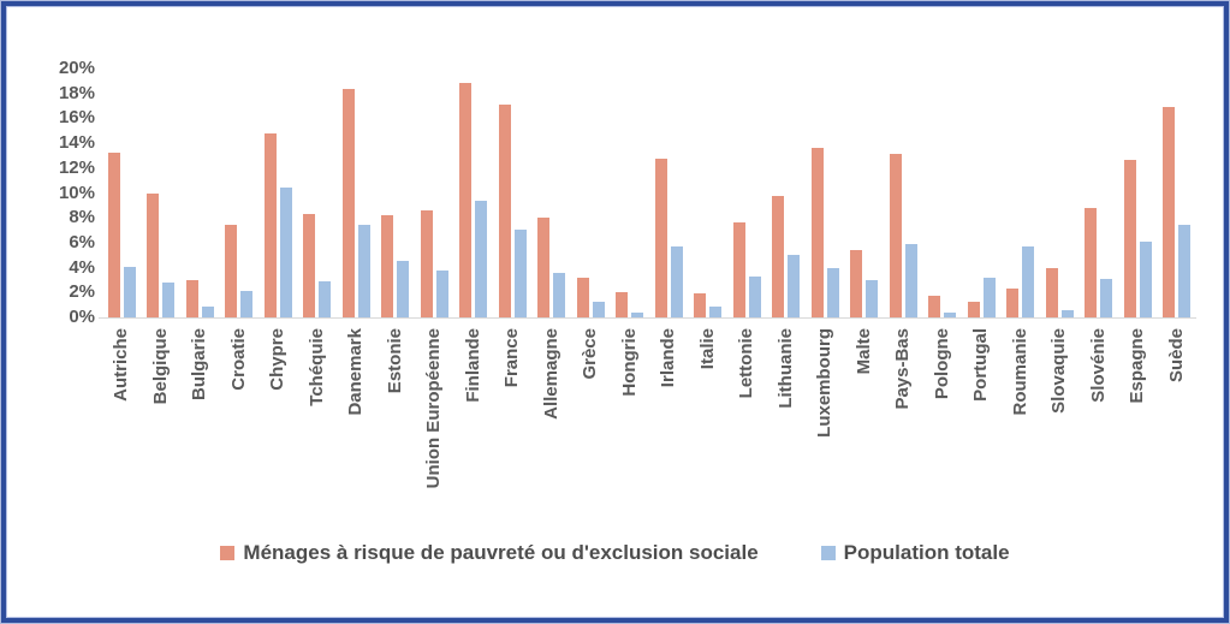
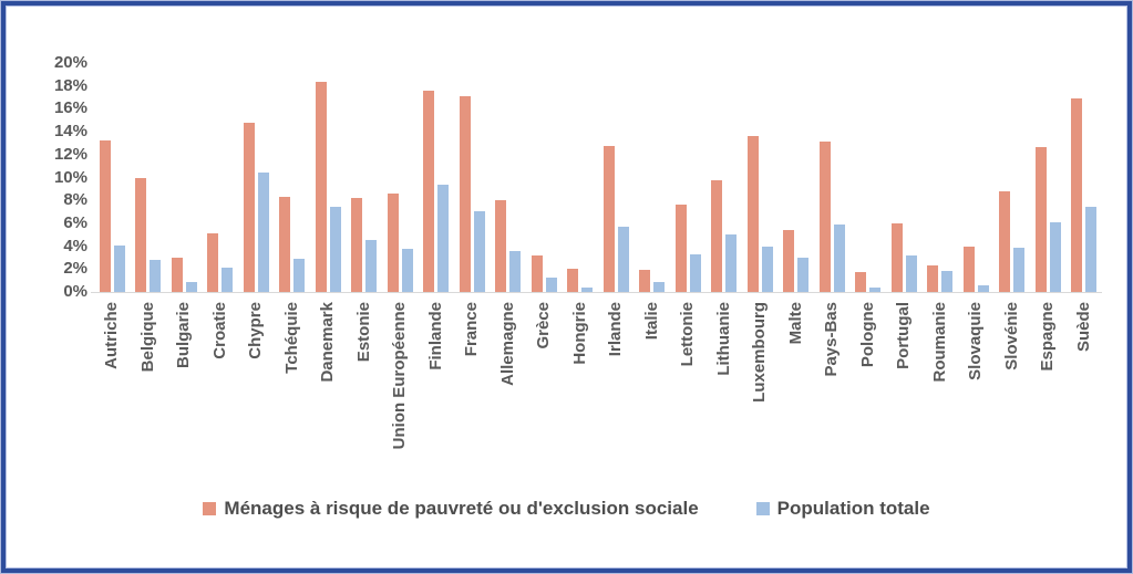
Ménages à risque de pauvreté ou d'exclusion sociale/Croatie: 7.4% -> 5.1%
Ménages à risque de pauvreté ou d'exclusion sociale/Finlande: 18.8% -> 17.6%
Ménages à risque de pauvreté ou d'exclusion sociale/Portugal: 1.3% -> 6.0%
Population totale/Roumanie: 5.7% -> 1.8%
Population totale/Slovénie: 3.1% -> 3.9%
